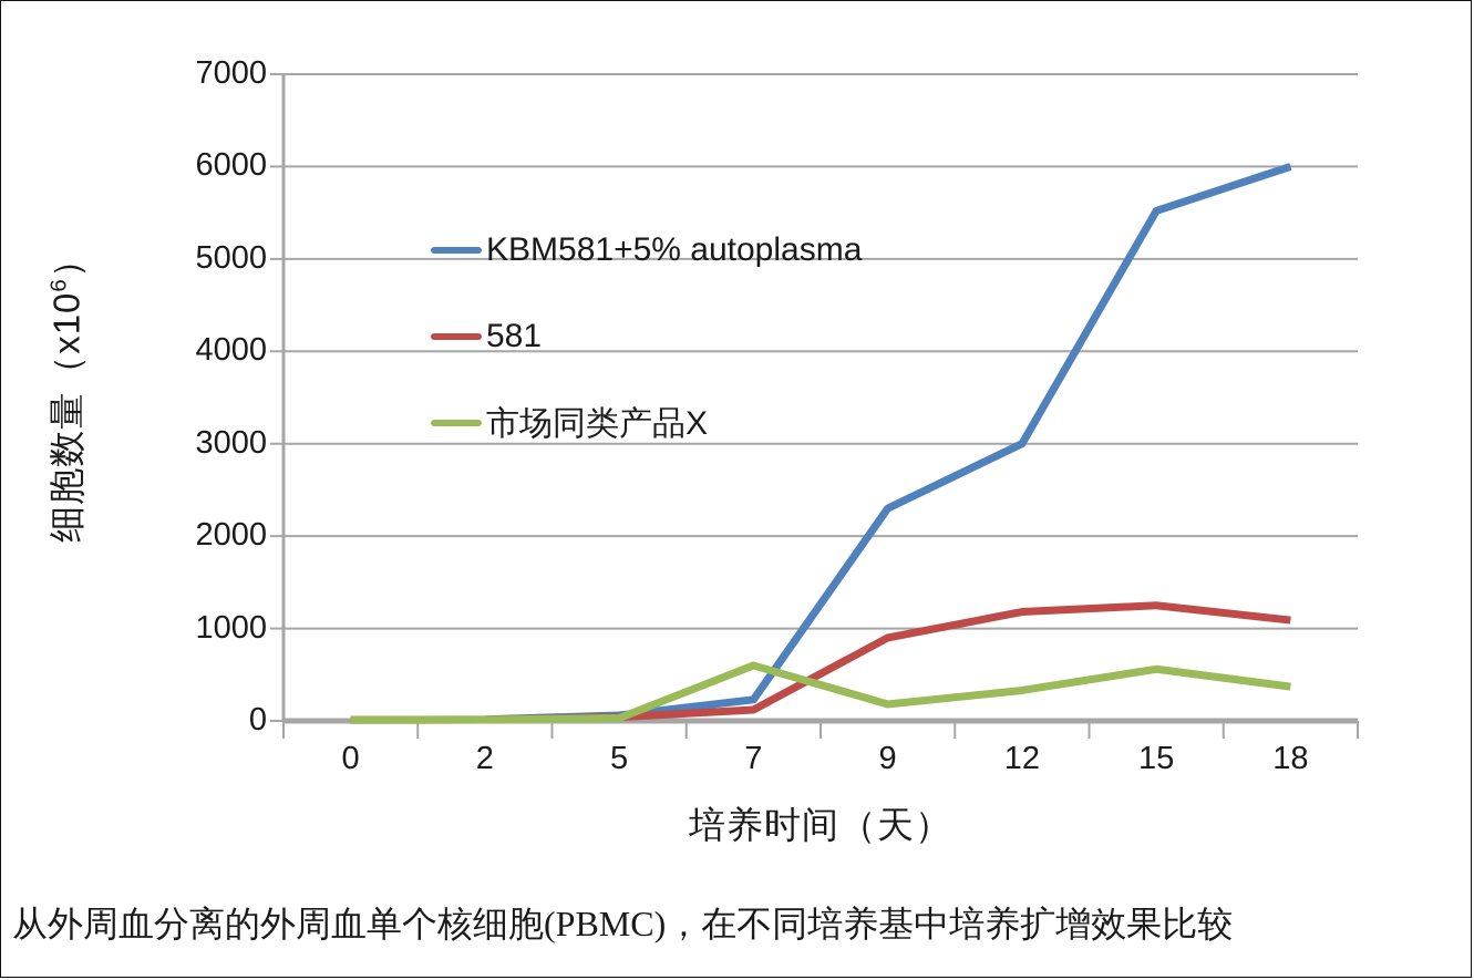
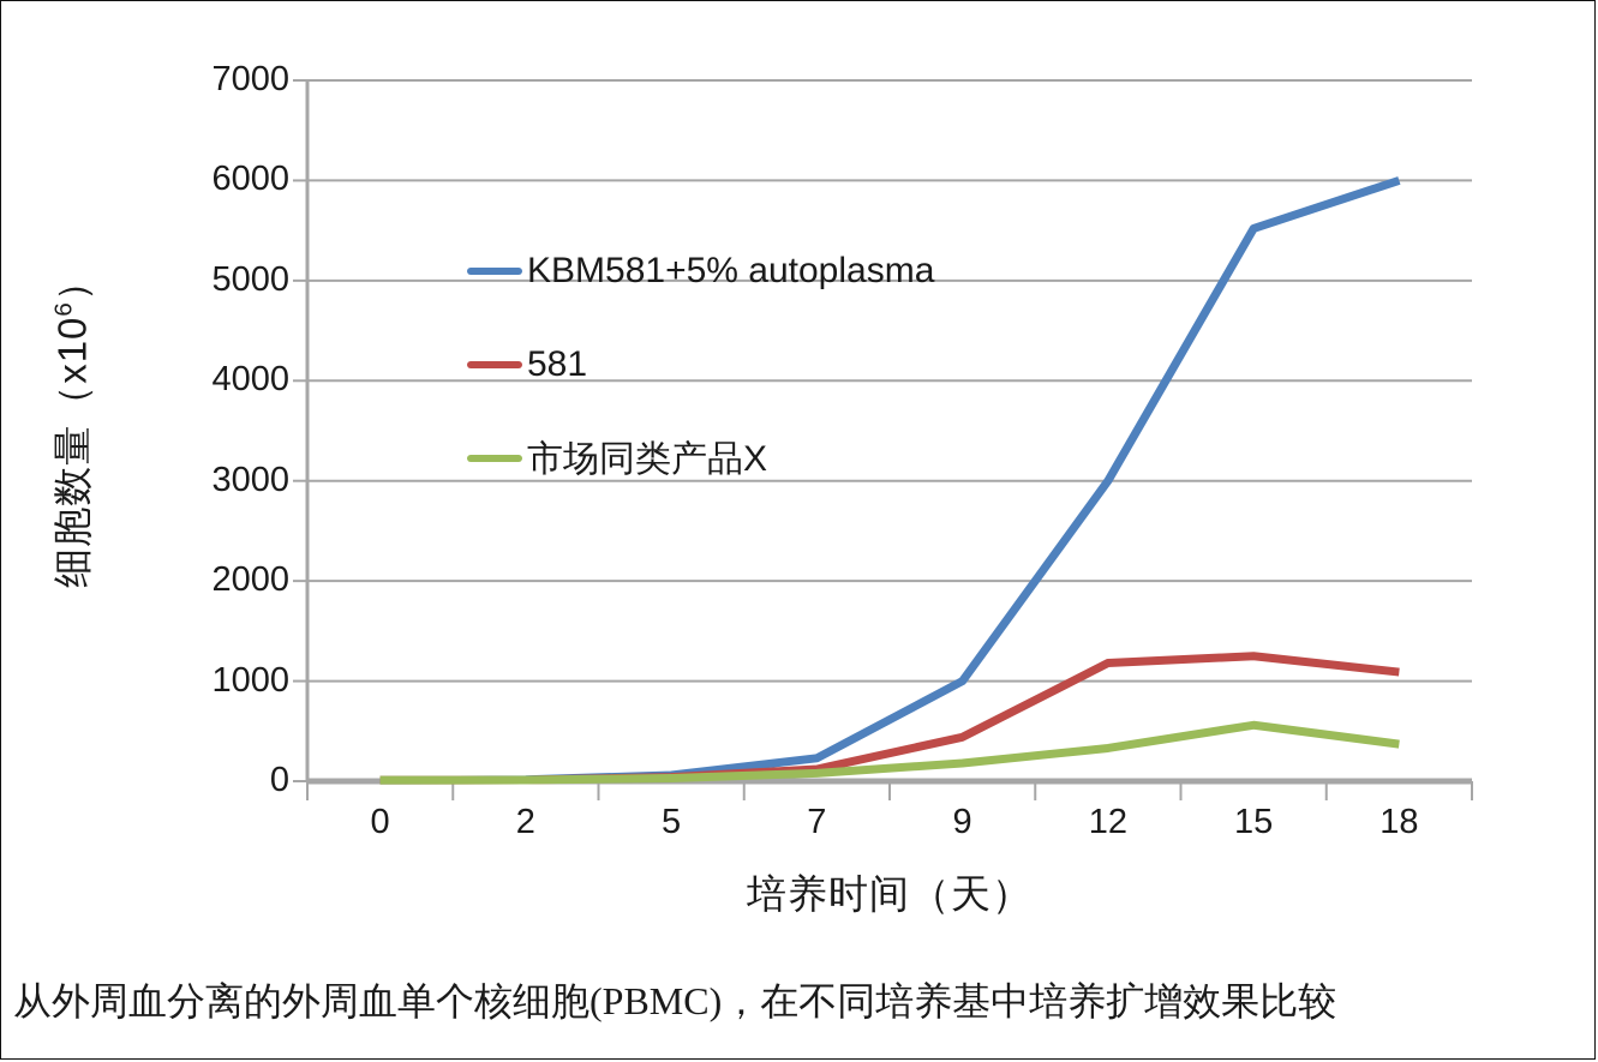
市场同类产品X/7: 600 -> 100
KBM581+5% autoplasma/9: 2300 -> 1000
581/9: 900 -> 400
